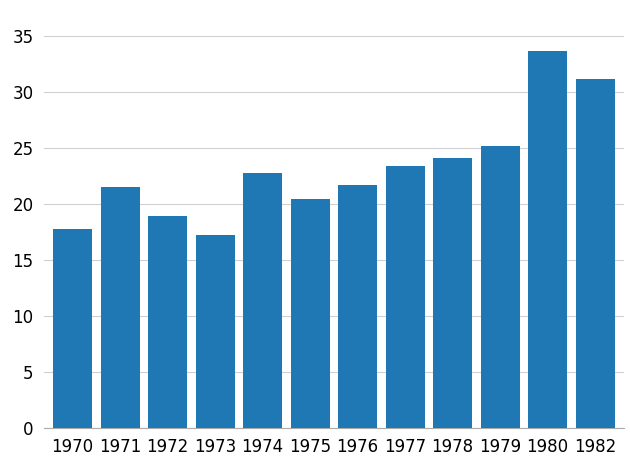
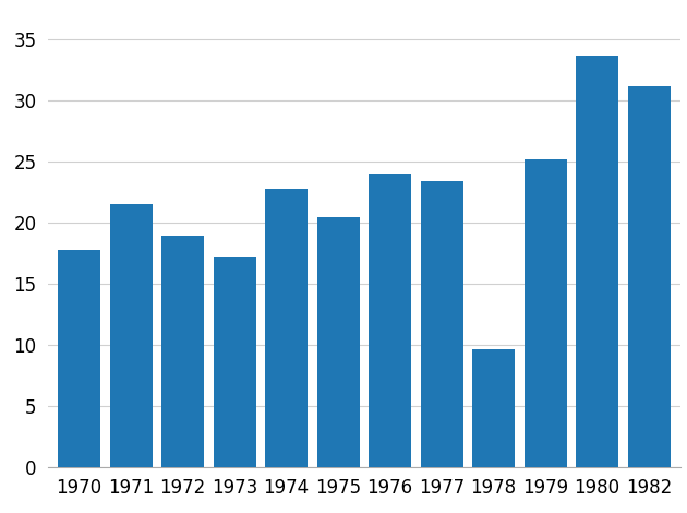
1976: 21.7 -> 24.0
1978: 24.1 -> 9.6
